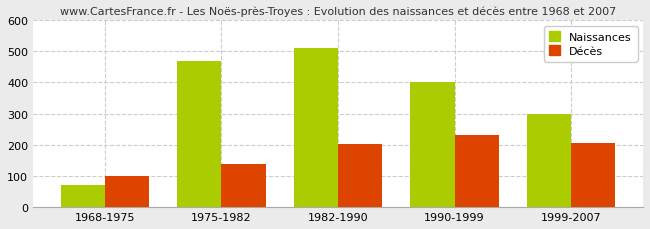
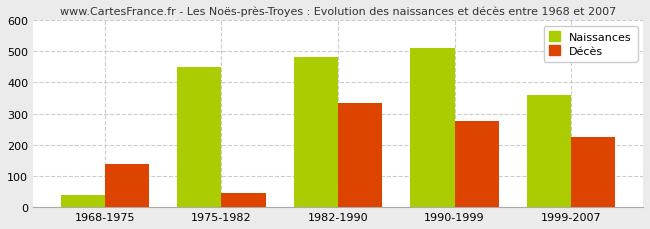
Naissances/1968-1975: 70 -> 40
Décès/1968-1975: 100 -> 140
Naissances/1975-1982: 470 -> 450
Décès/1975-1982: 138 -> 45
Naissances/1982-1990: 510 -> 480
Décès/1982-1990: 203 -> 335
Naissances/1990-1999: 400 -> 510
Décès/1990-1999: 230 -> 275
Naissances/1999-2007: 300 -> 360
Décès/1999-2007: 205 -> 225
